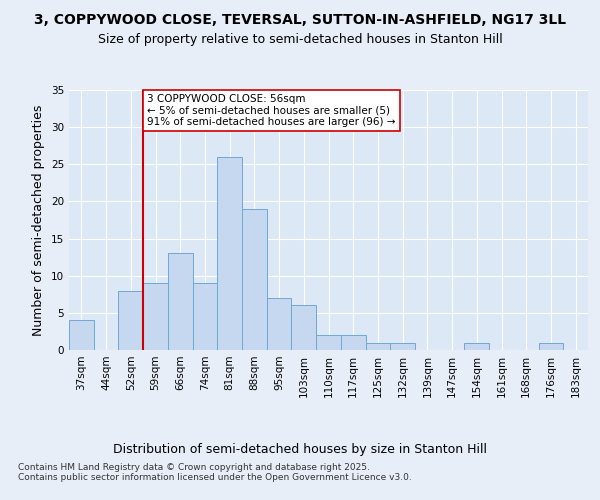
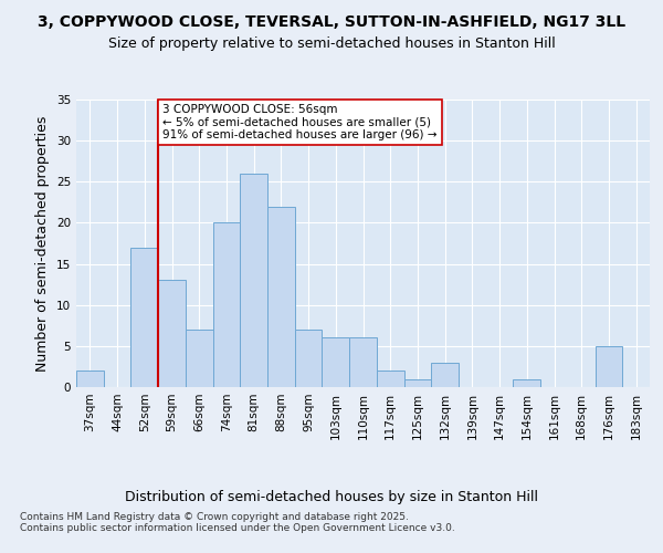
37sqm: 4 -> 2
52sqm: 8 -> 17
59sqm: 9 -> 13
66sqm: 13 -> 7
74sqm: 9 -> 20
88sqm: 19 -> 22
110sqm: 2 -> 6
132sqm: 1 -> 3
176sqm: 1 -> 5
